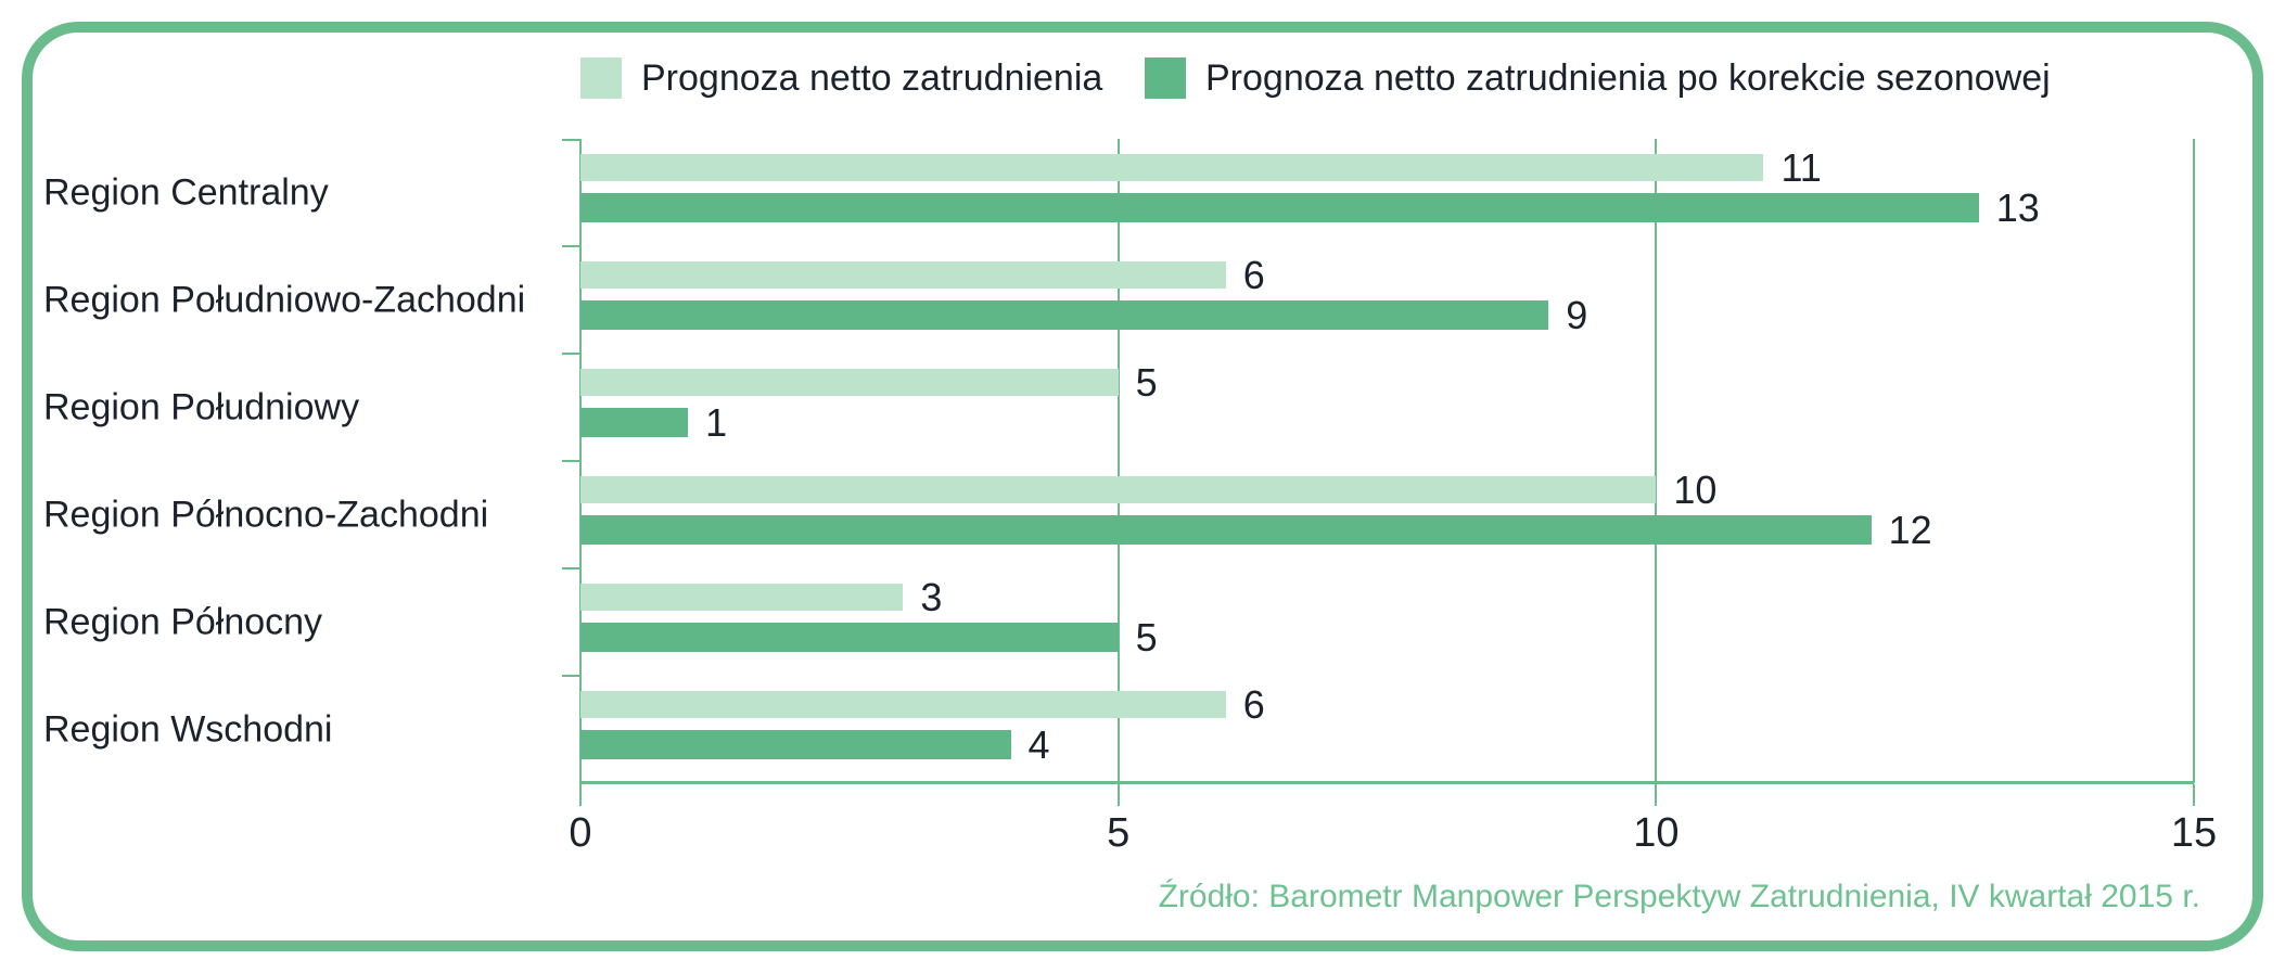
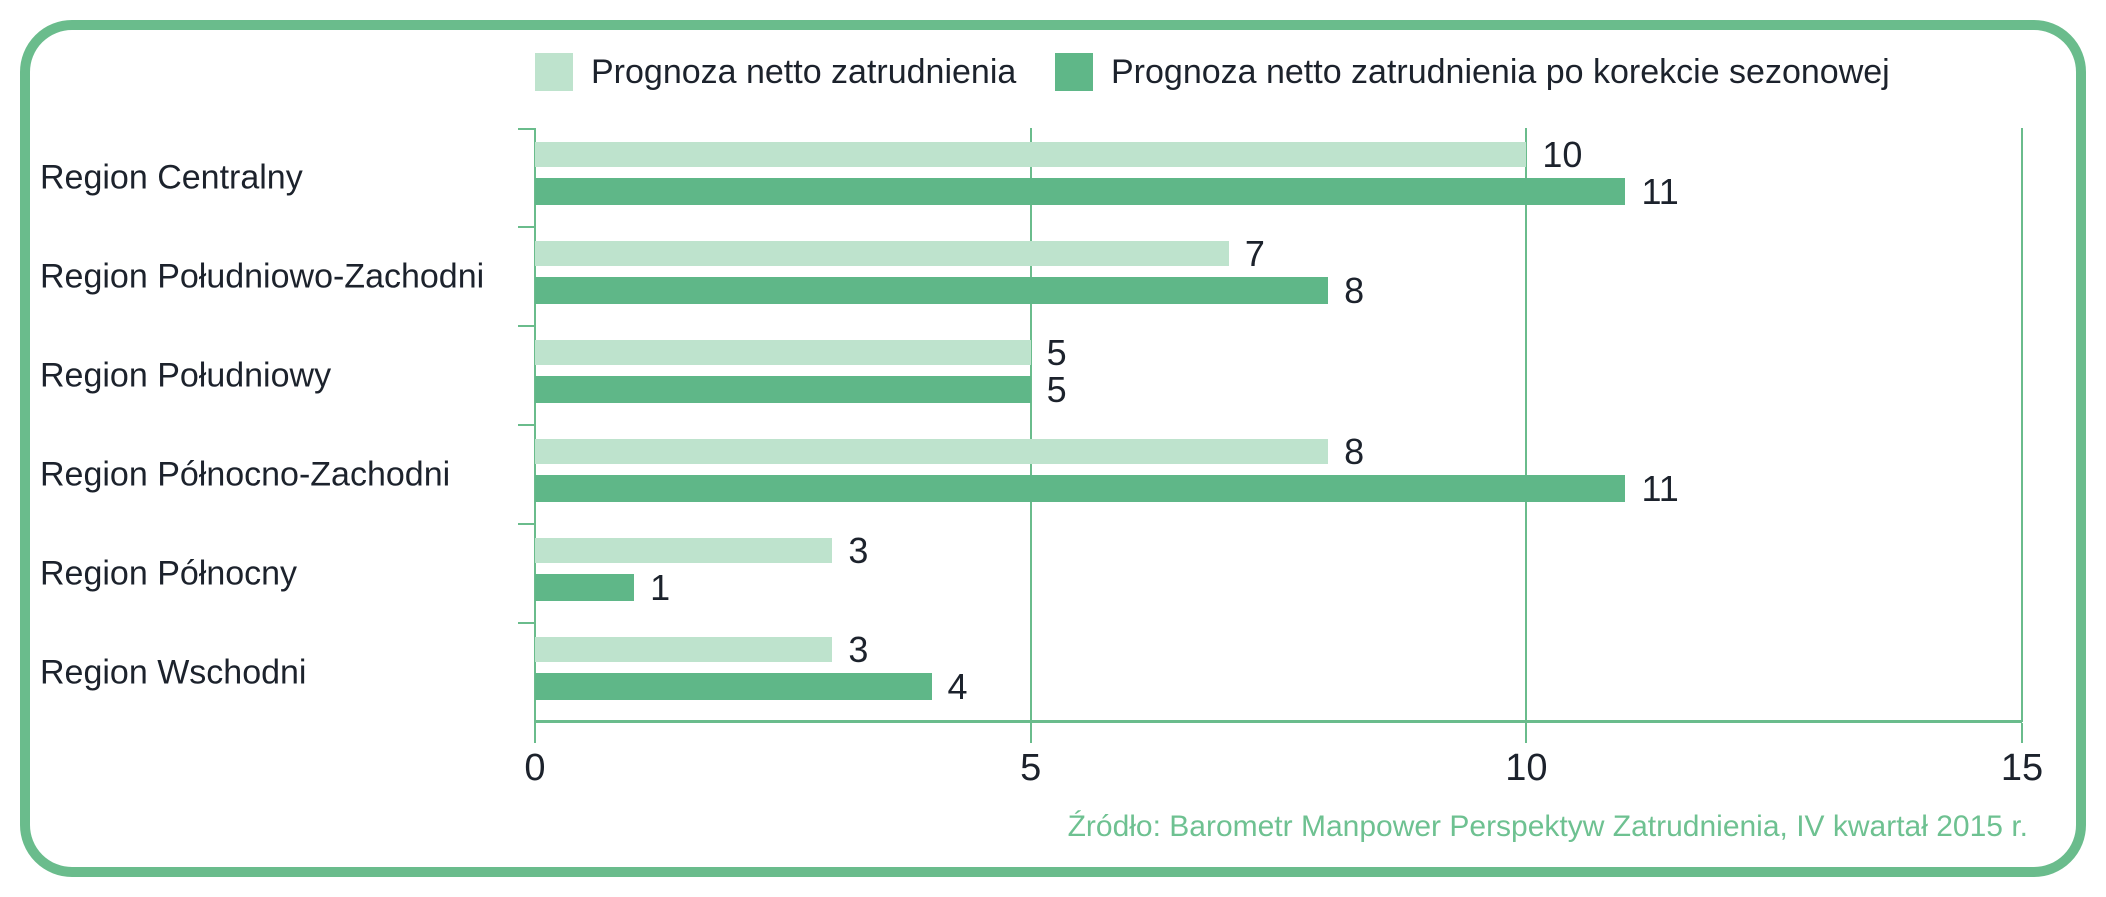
Prognoza netto zatrudnienia/Region Centralny: 11 -> 10
Prognoza netto zatrudnienia po korekcie sezonowej/Region Centralny: 13 -> 11
Prognoza netto zatrudnienia/Region Południowo-Zachodni: 6 -> 7
Prognoza netto zatrudnienia po korekcie sezonowej/Region Południowo-Zachodni: 9 -> 8
Prognoza netto zatrudnienia po korekcie sezonowej/Region Południowy: 1 -> 5
Prognoza netto zatrudnienia/Region Północno-Zachodni: 10 -> 8
Prognoza netto zatrudnienia po korekcie sezonowej/Region Północno-Zachodni: 12 -> 11
Prognoza netto zatrudnienia po korekcie sezonowej/Region Północny: 5 -> 1
Prognoza netto zatrudnienia/Region Wschodni: 6 -> 3
